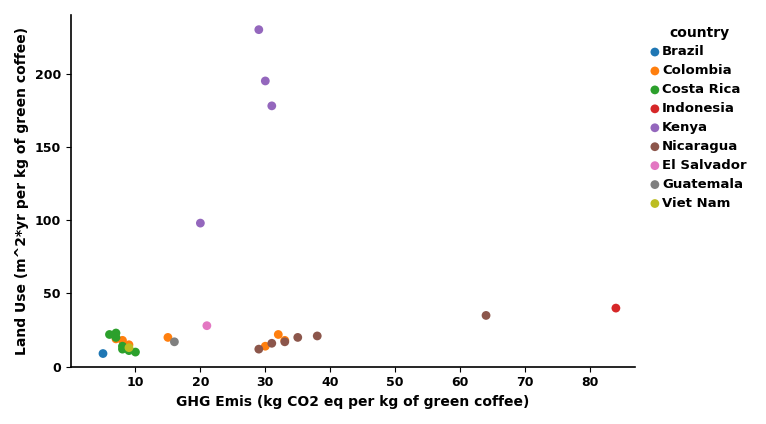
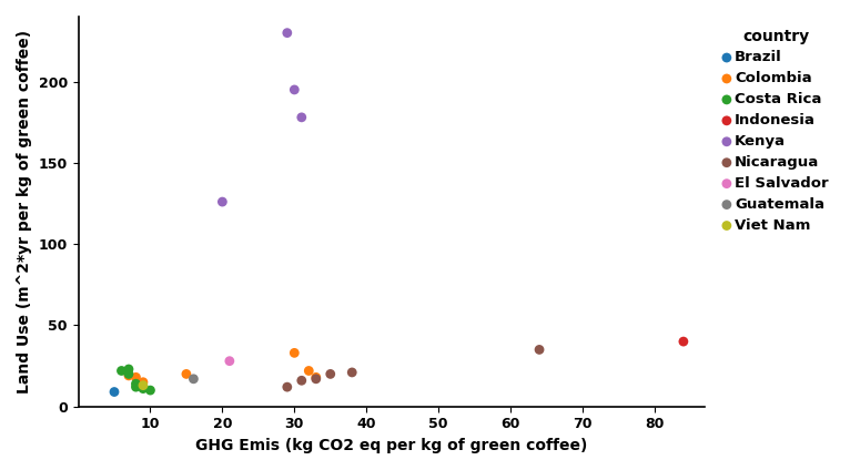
Kenya/20: 98 -> 126
Colombia/30: 14 -> 33
